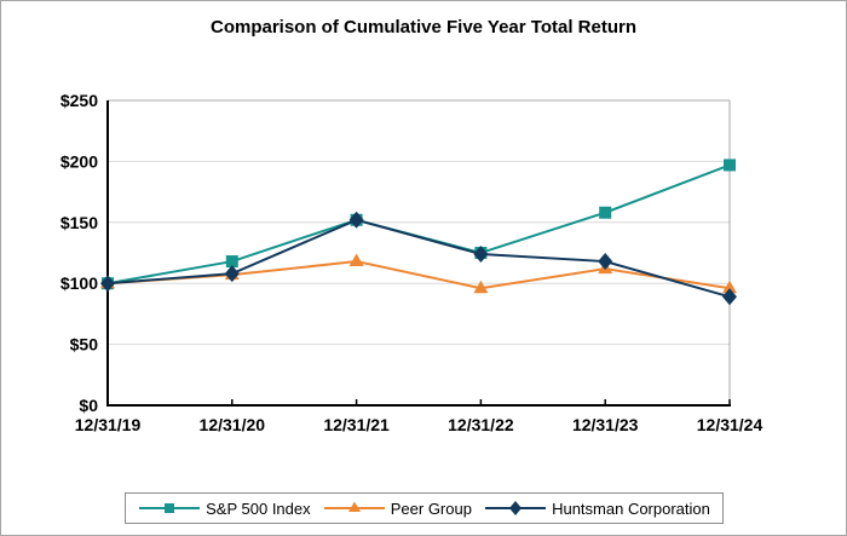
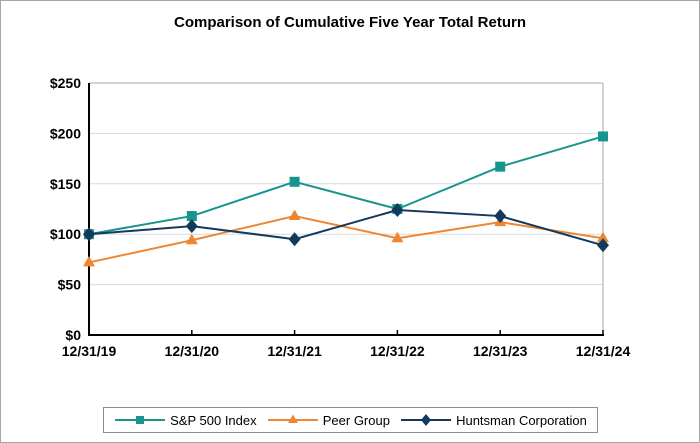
Peer Group/12/31/19: $100 -> $72
Peer Group/12/31/20: $107 -> $94
Huntsman Corporation/12/31/21: $152 -> $95
S&P 500 Index/12/31/23: $158 -> $167
